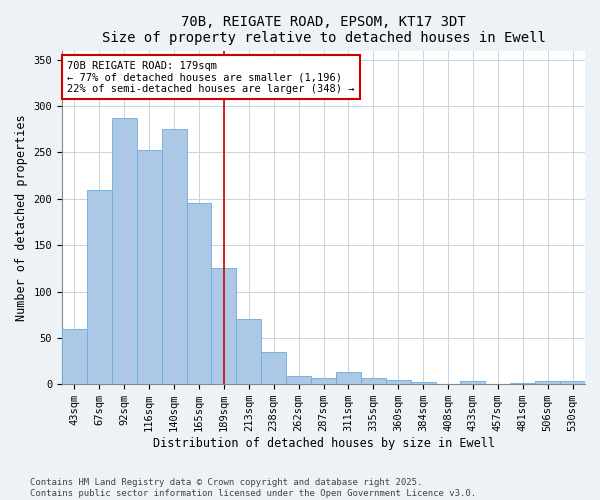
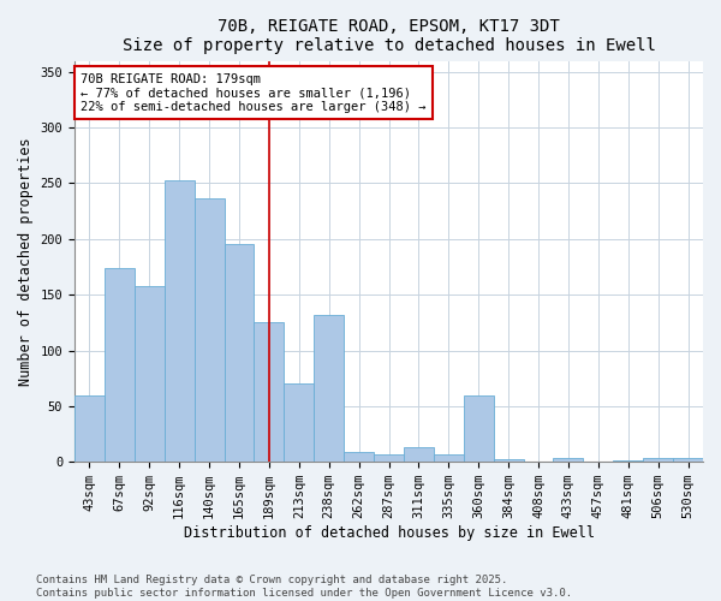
67sqm: 210 -> 174
92sqm: 287 -> 158
140sqm: 275 -> 236
238sqm: 35 -> 132
360sqm: 5 -> 60
